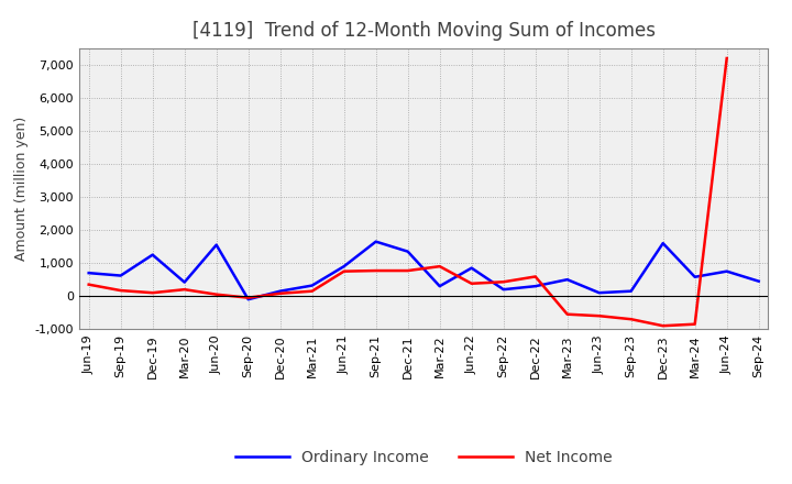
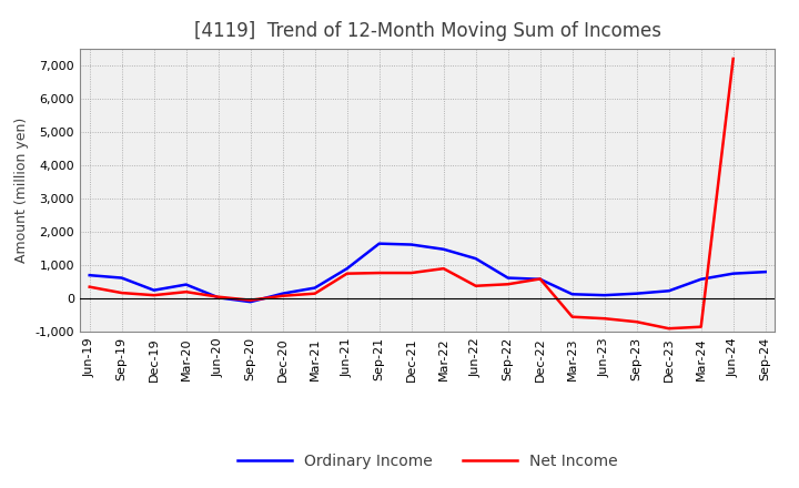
Ordinary Income/Dec-19: 1,250 -> 250
Ordinary Income/Jun-20: 1,550 -> 30
Ordinary Income/Dec-21: 1,350 -> 1,620
Ordinary Income/Mar-22: 300 -> 1,480
Ordinary Income/Jun-22: 850 -> 1,200
Ordinary Income/Sep-22: 200 -> 620
Ordinary Income/Dec-22: 300 -> 580
Ordinary Income/Mar-23: 500 -> 130
Ordinary Income/Dec-23: 1,600 -> 230
Ordinary Income/Sep-24: 450 -> 800
